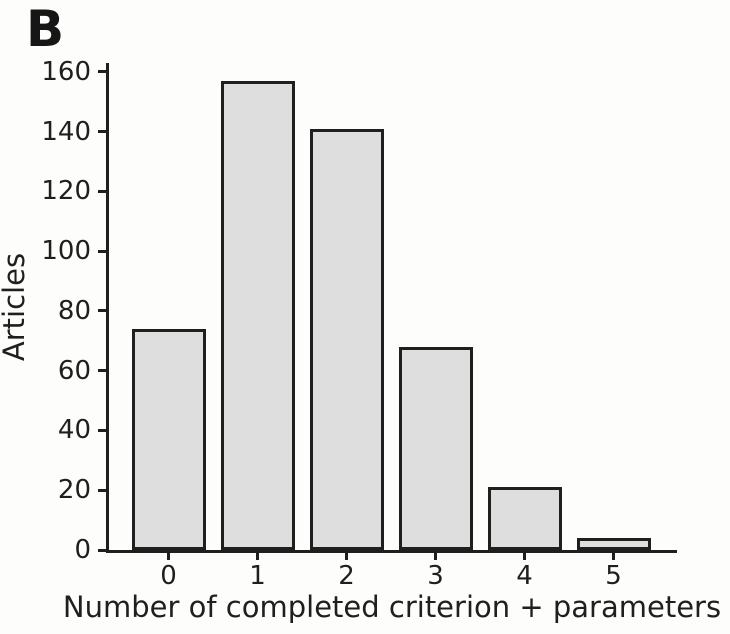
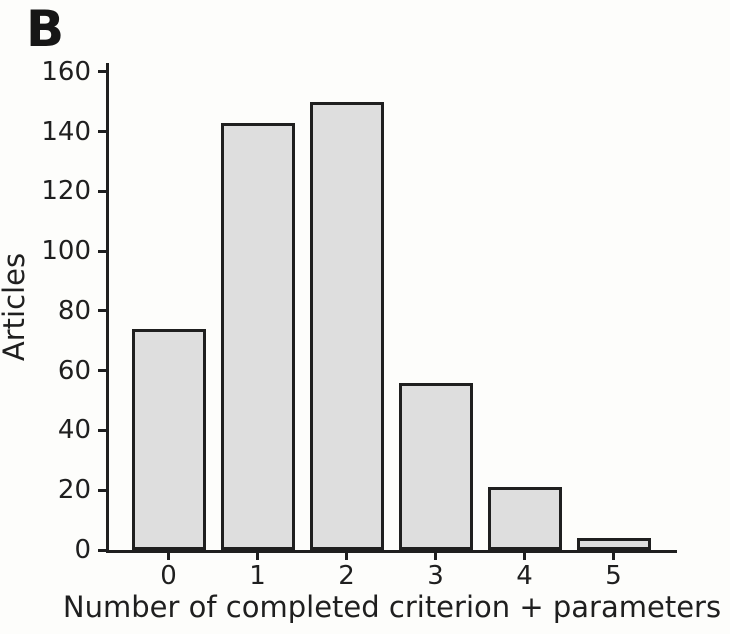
1: 157 -> 143
2: 141 -> 150
3: 68 -> 56
